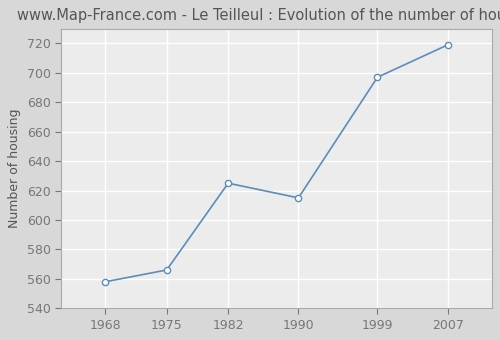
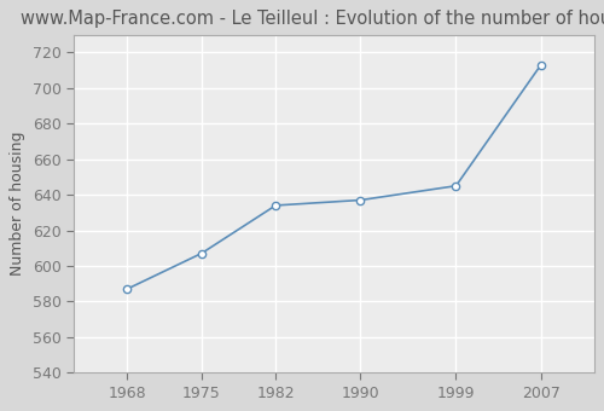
1968: 558 -> 587
1975: 566 -> 607
1982: 625 -> 634
1990: 615 -> 637
1999: 697 -> 645
2007: 719 -> 713
